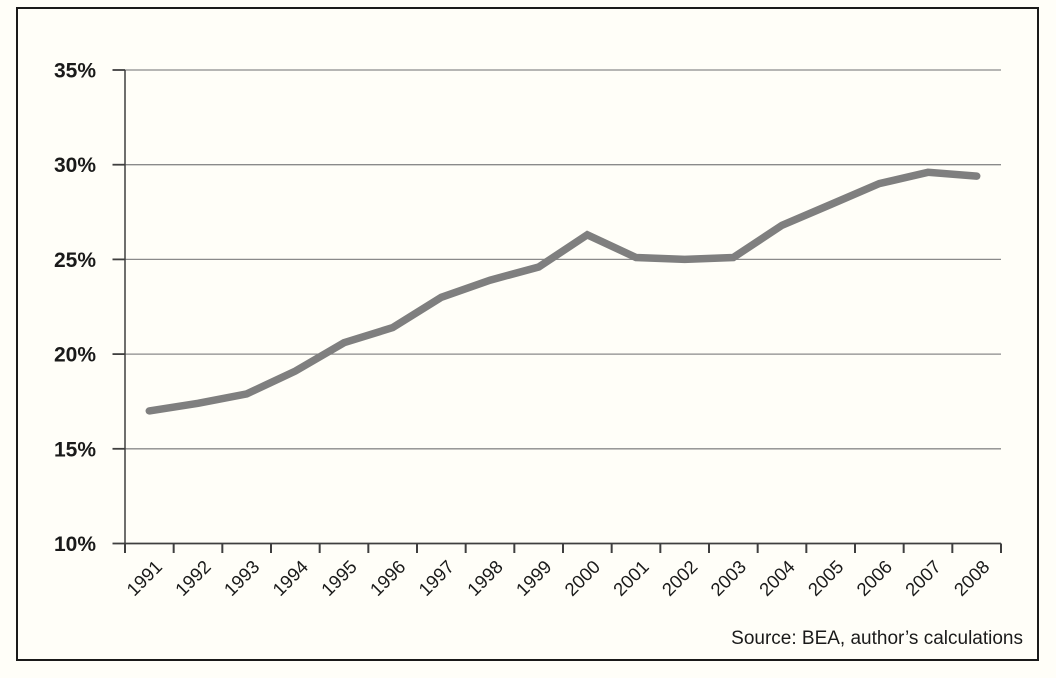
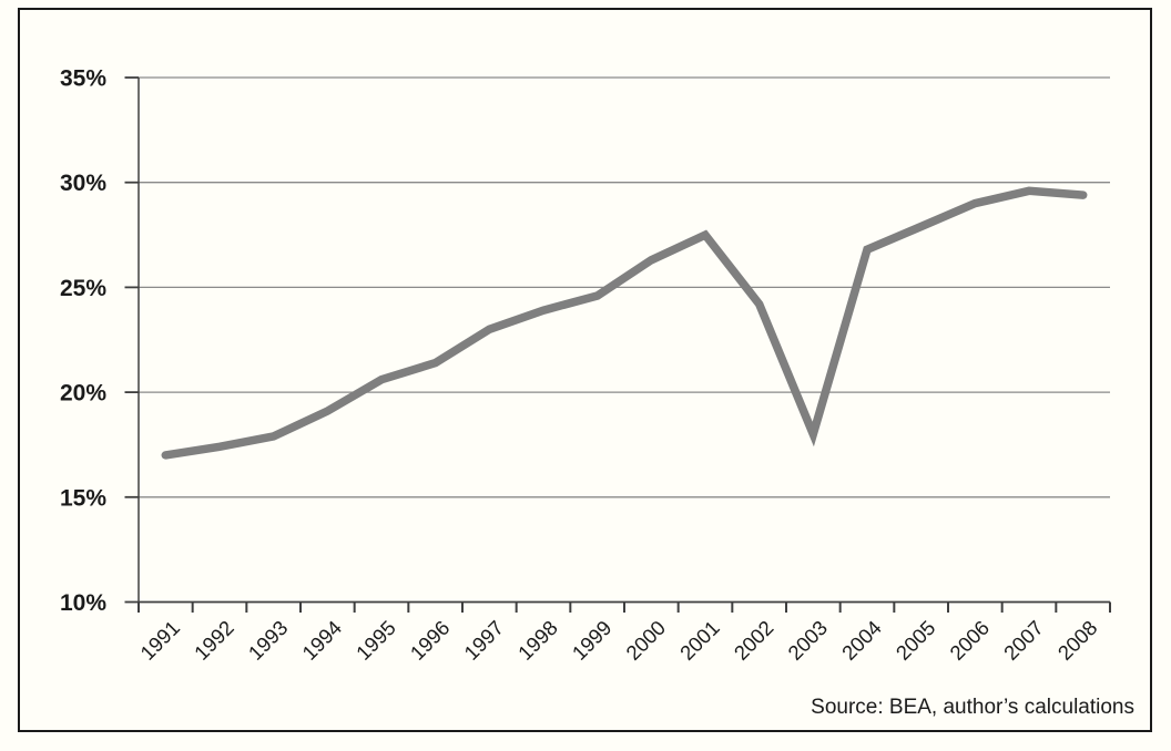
2001: 25.1% -> 27.5%
2002: 25.0% -> 24.2%
2003: 25.1% -> 18.0%
